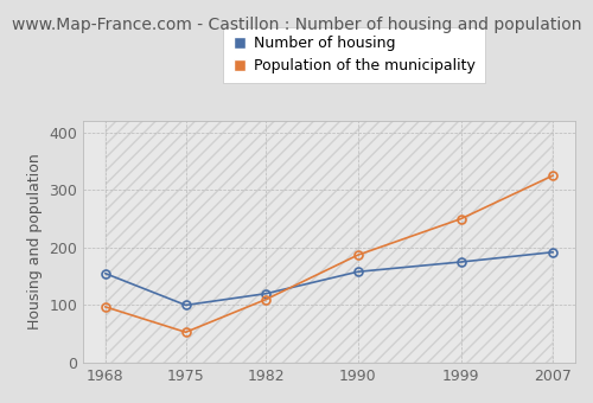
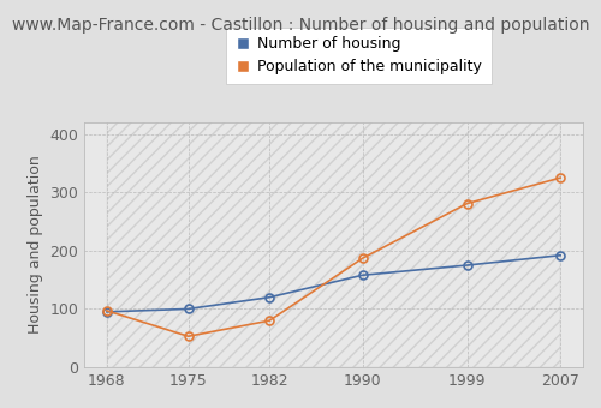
Number of housing/1968: 155 -> 95
Population of the municipality/1982: 110 -> 80
Population of the municipality/1999: 250 -> 281
